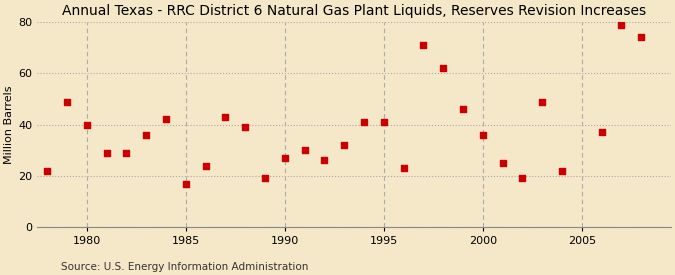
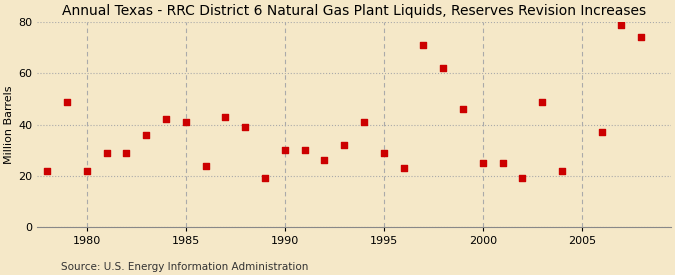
1980: 40 -> 22
1985: 17 -> 41
1990: 27 -> 30
1995: 41 -> 29
2000: 36 -> 25
